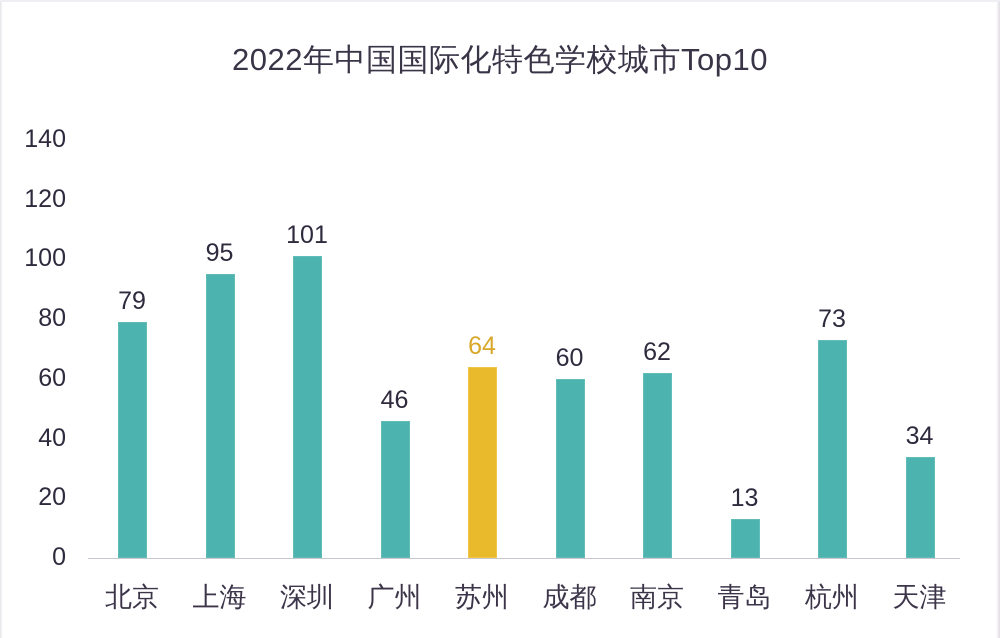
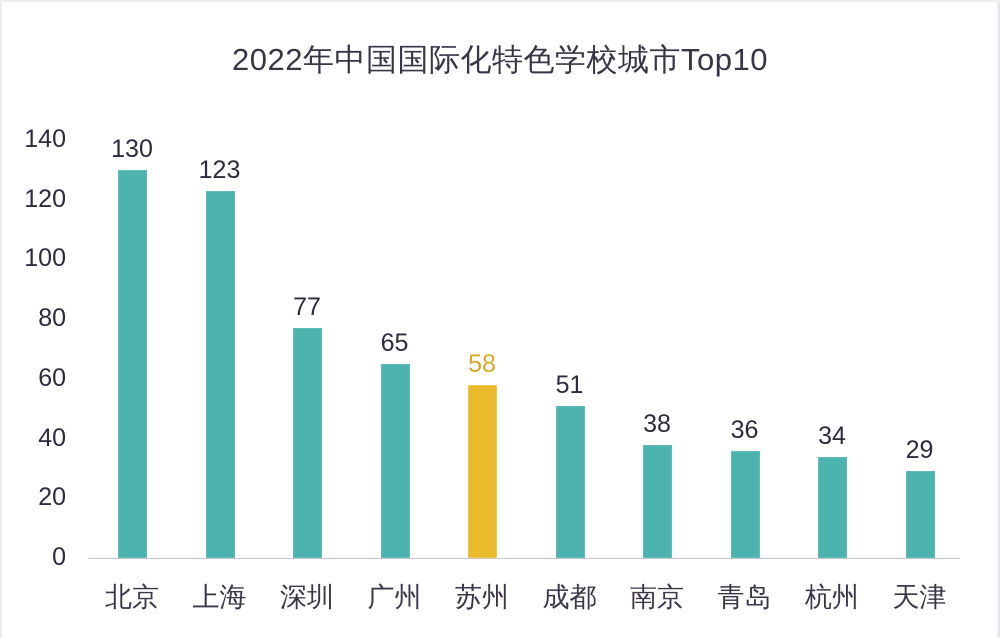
北京: 79 -> 130
上海: 95 -> 123
深圳: 101 -> 77
广州: 46 -> 65
苏州: 64 -> 58
成都: 60 -> 51
南京: 62 -> 38
青岛: 13 -> 36
杭州: 73 -> 34
天津: 34 -> 29
